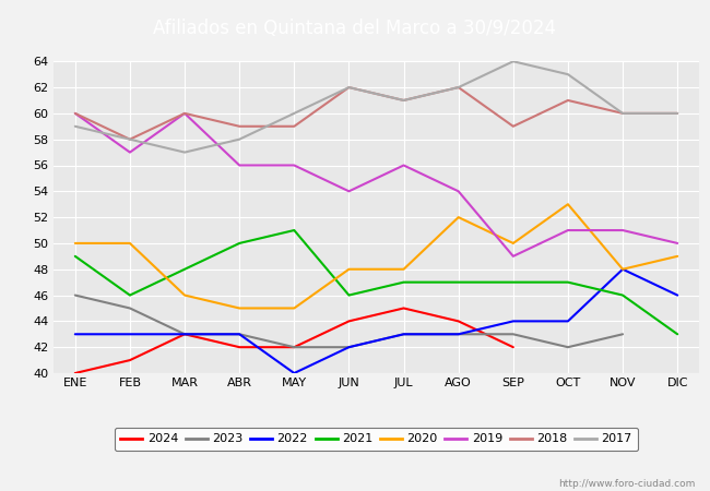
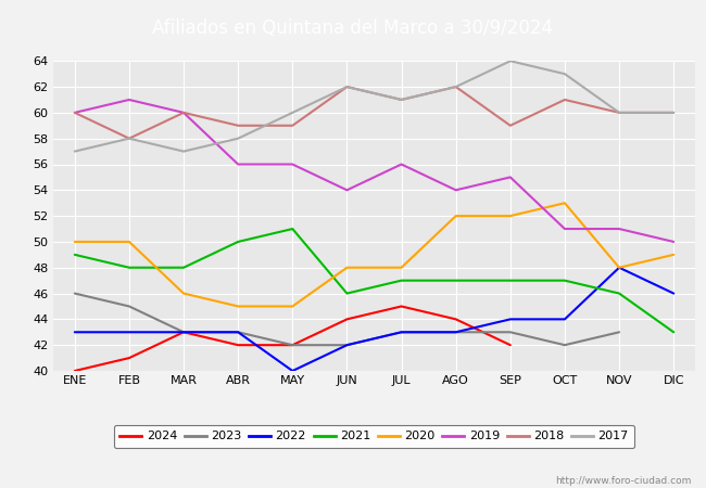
2017/ENE: 59 -> 57
2021/FEB: 46 -> 48
2019/FEB: 57 -> 61
2020/SEP: 50 -> 52
2019/SEP: 49 -> 55
